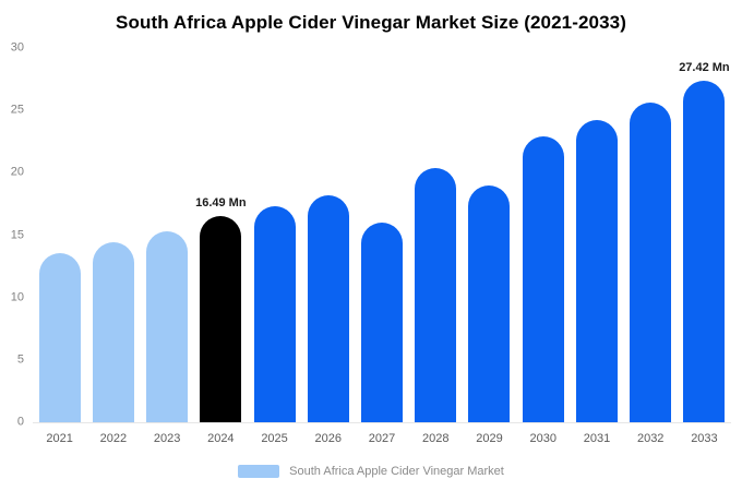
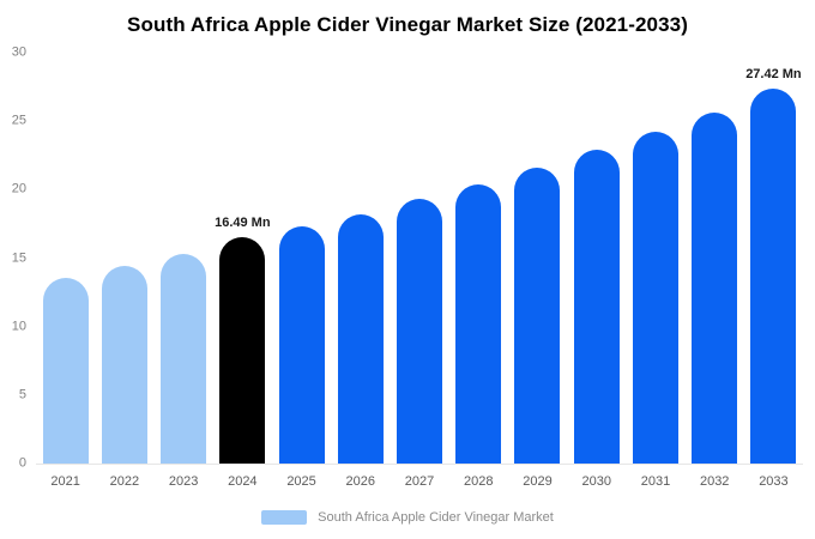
2027: 16.0 -> 19.3
2029: 19.0 -> 21.6
